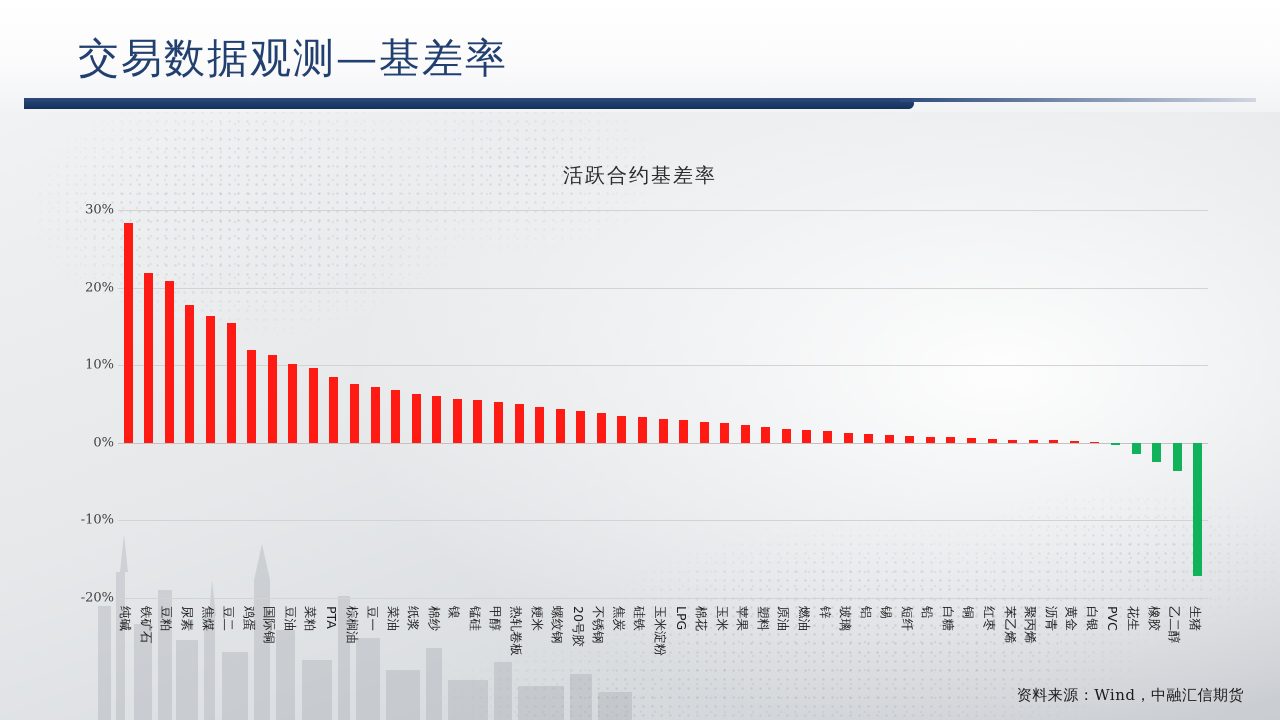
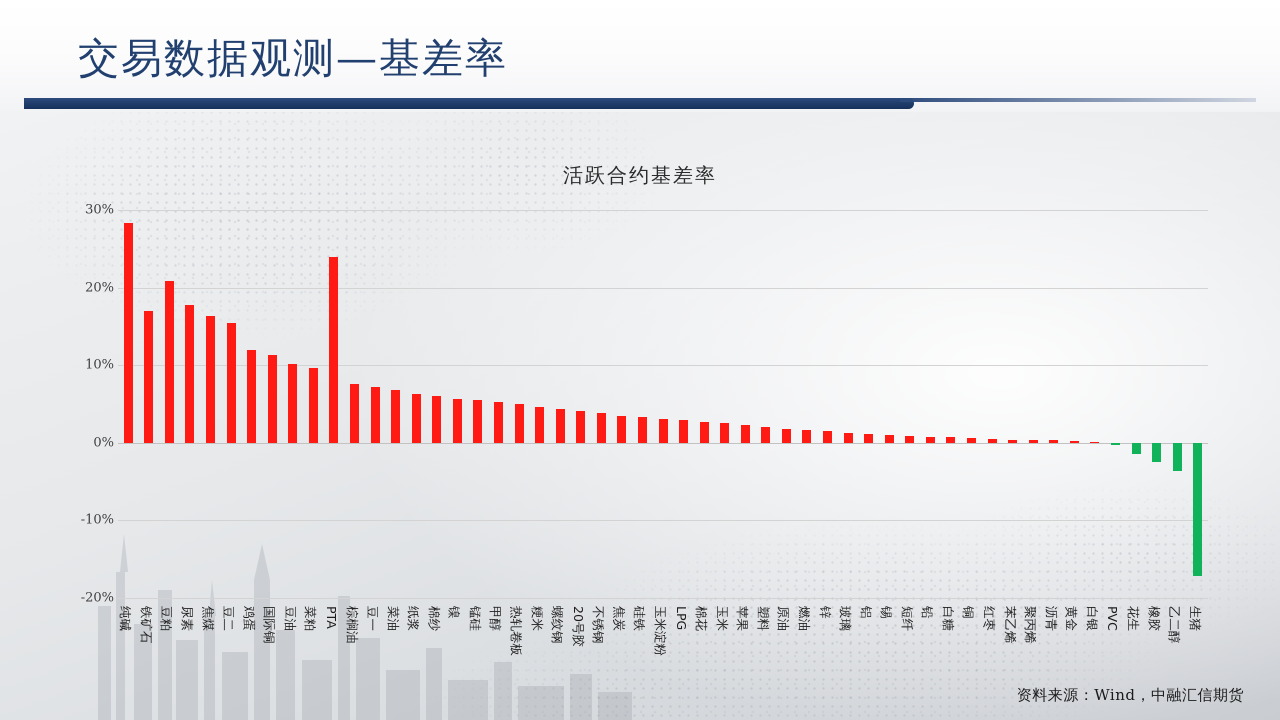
铁矿石: 22% -> 17%
PTA: 8% -> 24%
